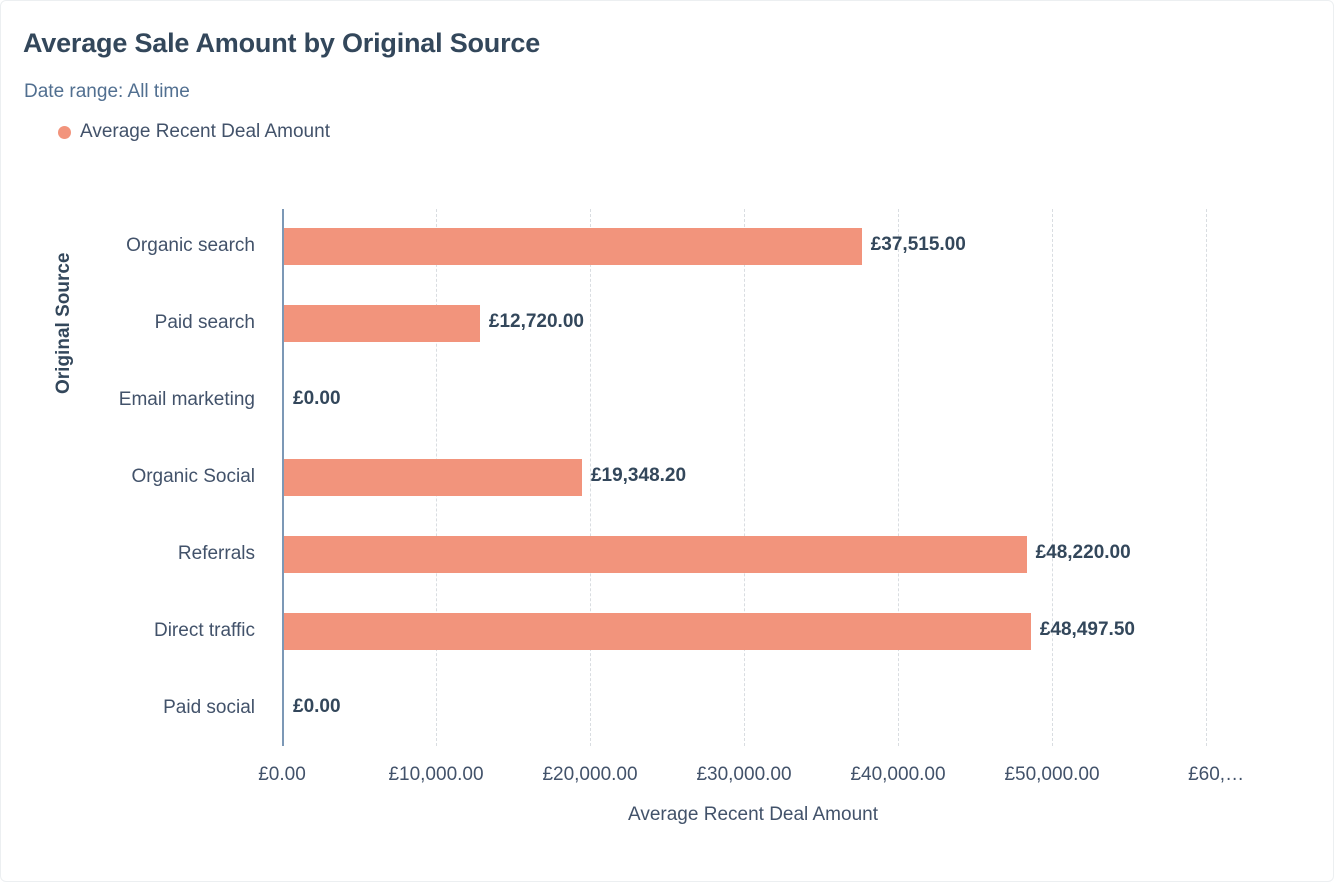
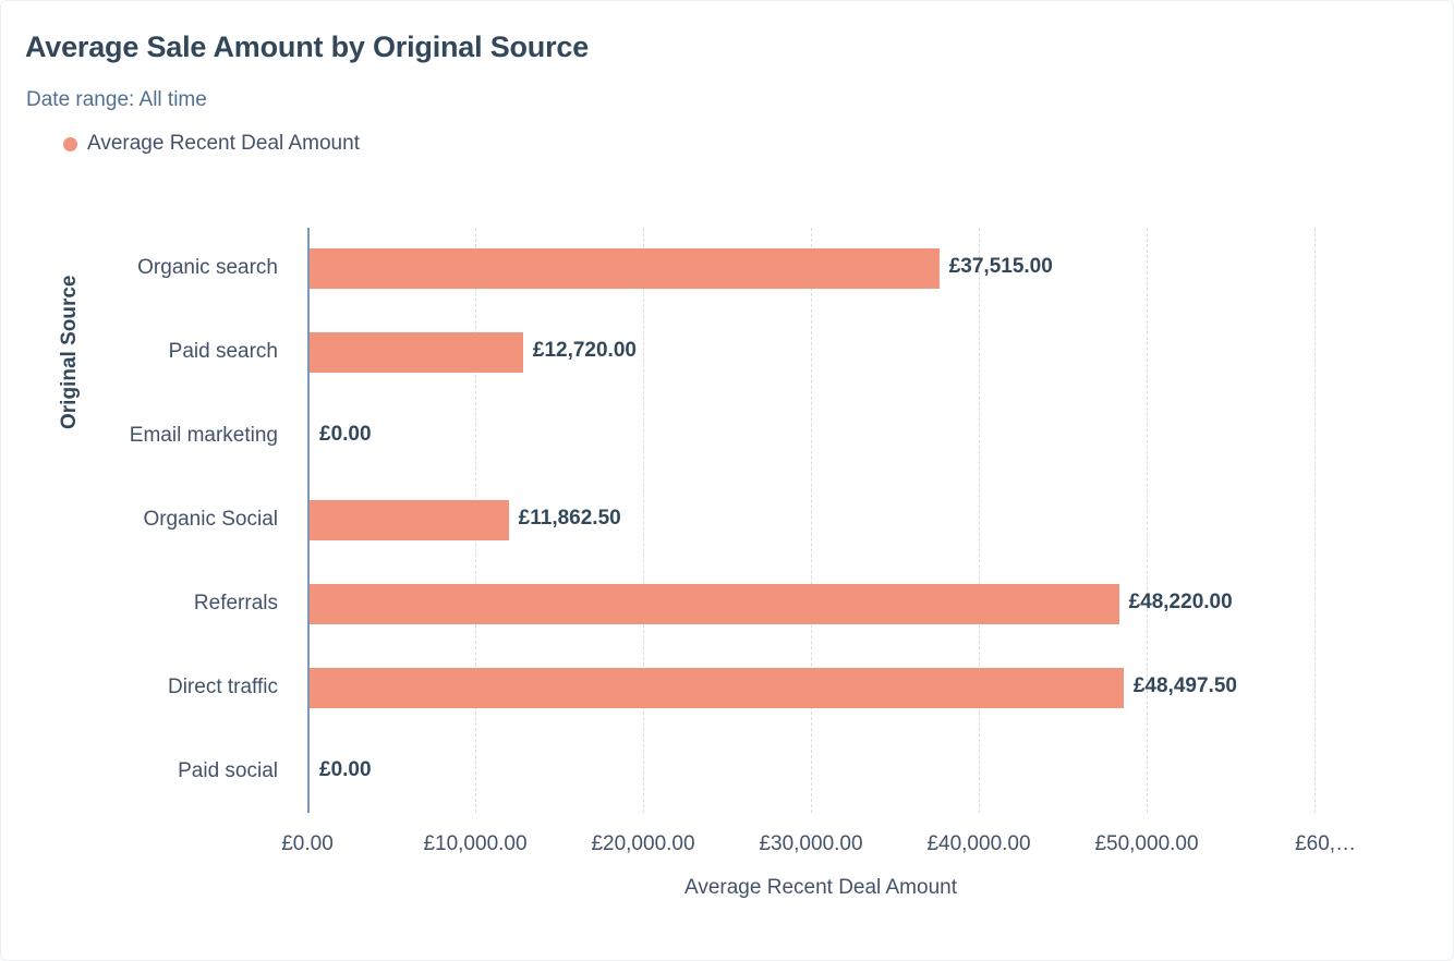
Organic Social: £19,348.20 -> £11,862.50
